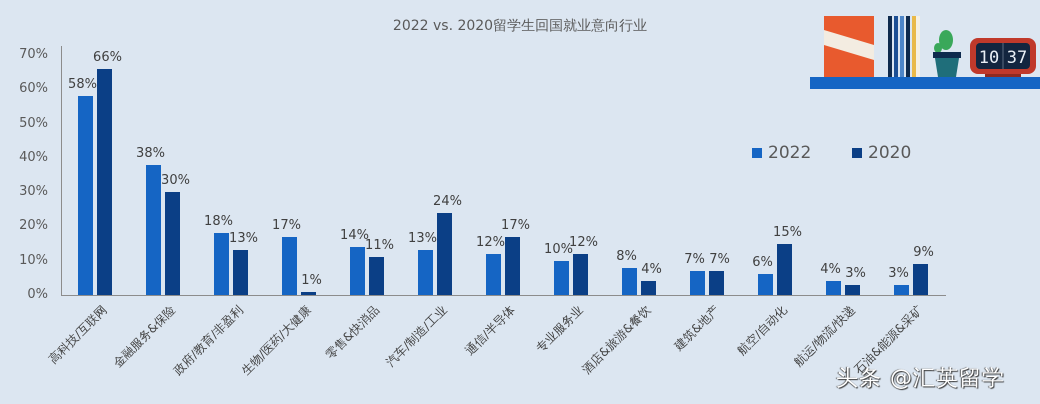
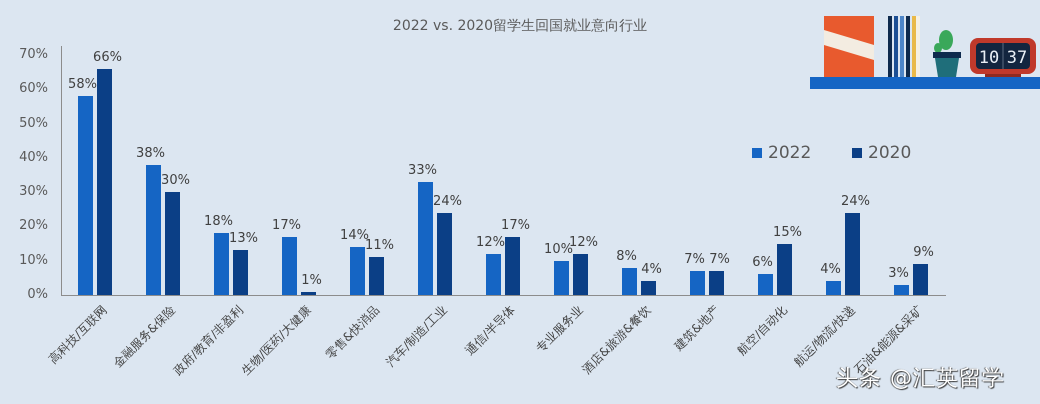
2022/汽车/制造/工业: 13% -> 33%
2020/航运/物流/快递: 3% -> 24%
